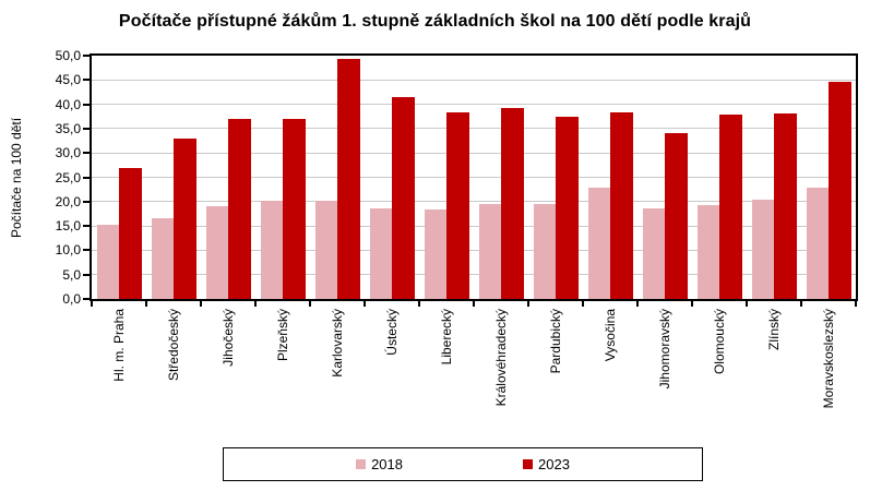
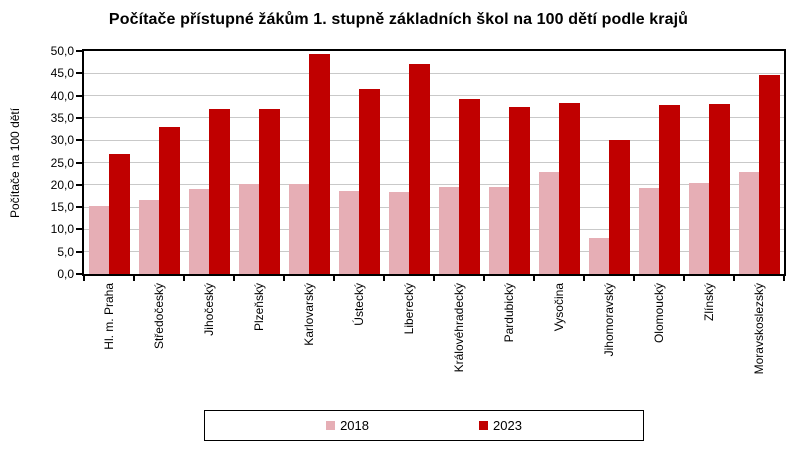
2023/Liberecký: 38 -> 47
2018/Jihomoravský: 19 -> 8
2023/Jihomoravský: 34 -> 30
